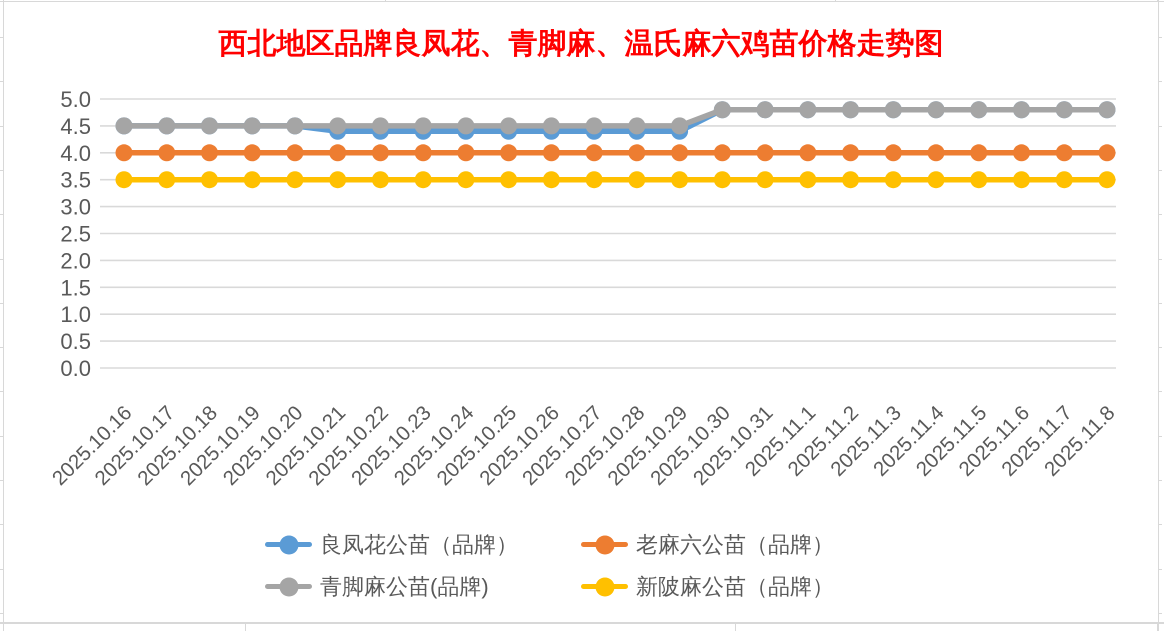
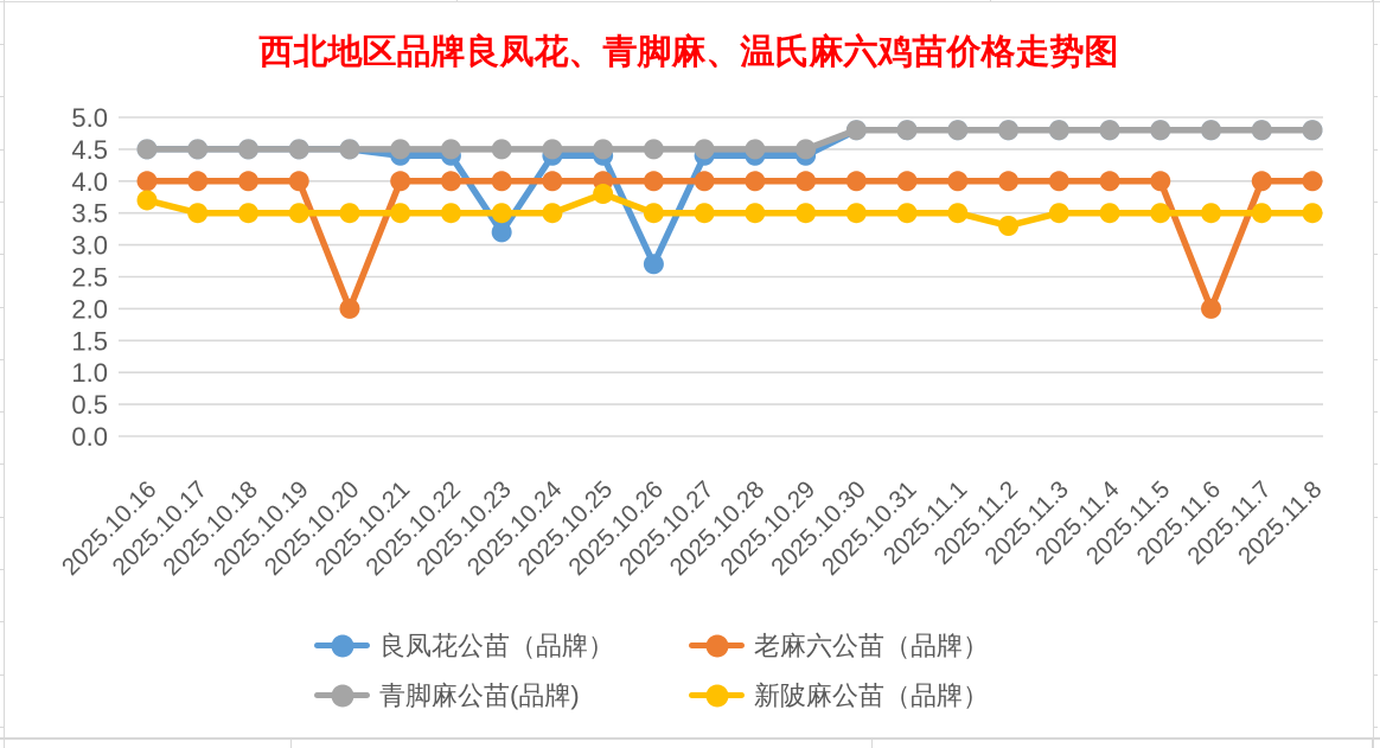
新陂麻公苗（品牌）/2025.10.16: 3.5 -> 3.7
老麻六公苗（品牌）/2025.10.20: 4 -> 2
良凤花公苗（品牌）/2025.10.23: 4.4 -> 3.2
新陂麻公苗（品牌）/2025.10.25: 3.5 -> 3.8
良凤花公苗（品牌）/2025.10.26: 4.4 -> 2.7
新陂麻公苗（品牌）/2025.11.2: 3.5 -> 3.3
老麻六公苗（品牌）/2025.11.6: 4 -> 2
